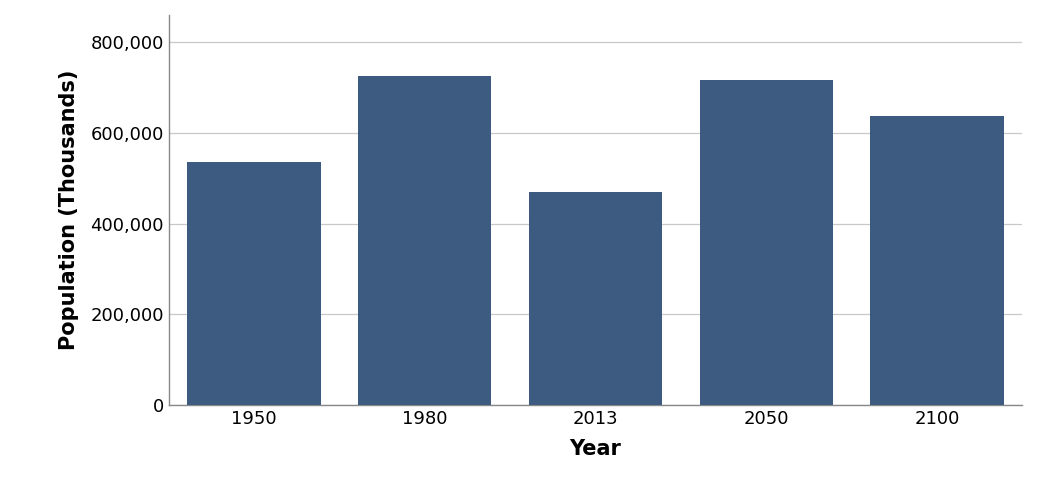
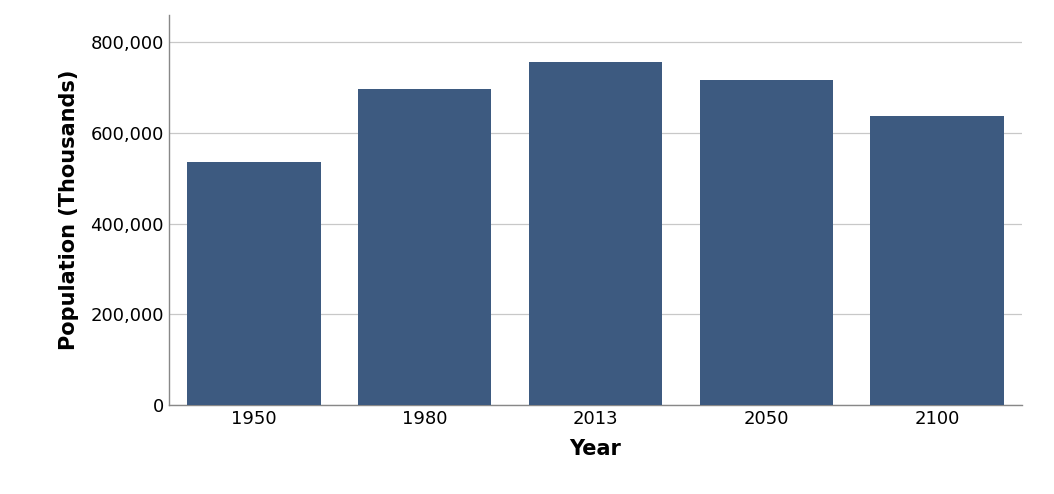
1980: 725,000 -> 696,000
2013: 470,000 -> 756,000
